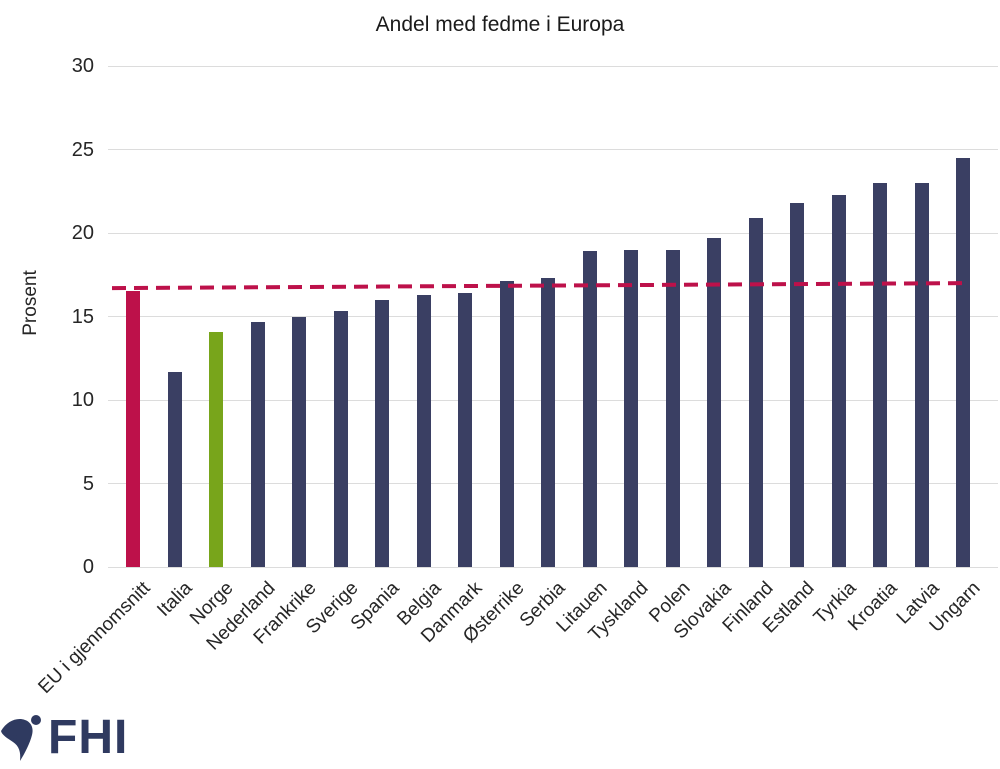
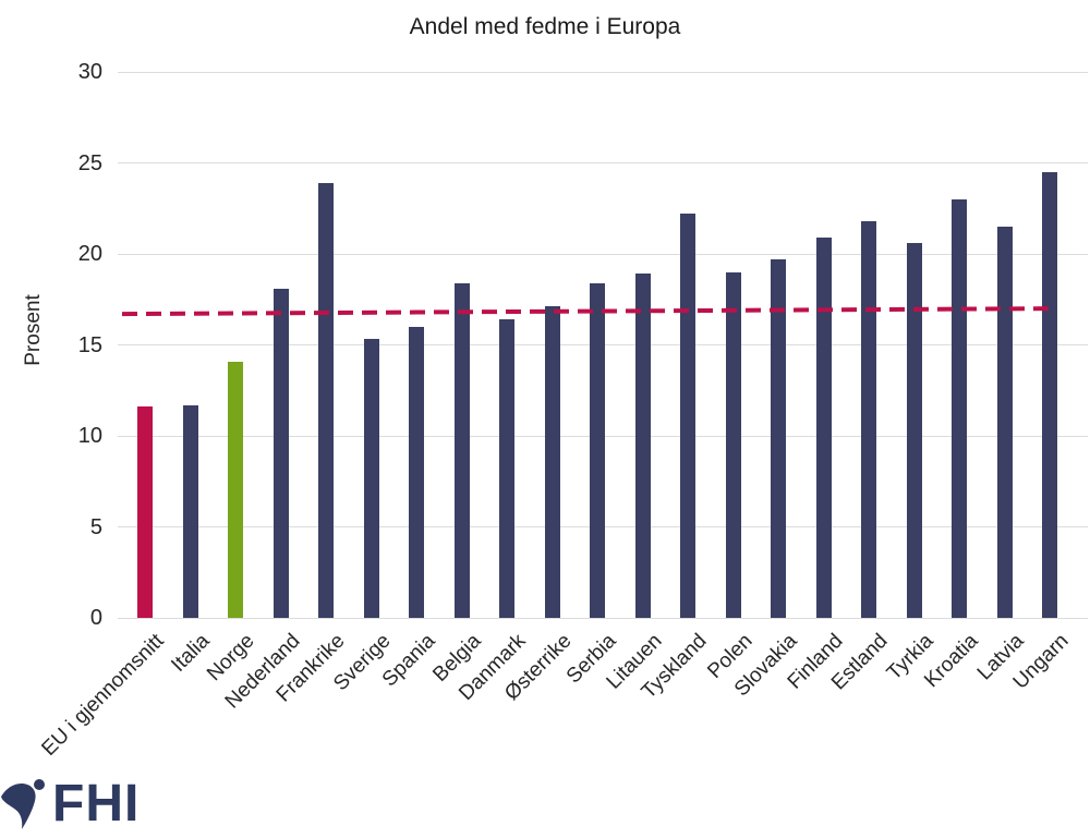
EU i gjennomsnitt: 16.5 -> 11.6
Nederland: 14.7 -> 18.1
Frankrike: 15.0 -> 23.9
Belgia: 16.3 -> 18.4
Serbia: 17.3 -> 18.4
Tyskland: 19.0 -> 22.2
Tyrkia: 22.3 -> 20.6
Latvia: 23.0 -> 21.5
